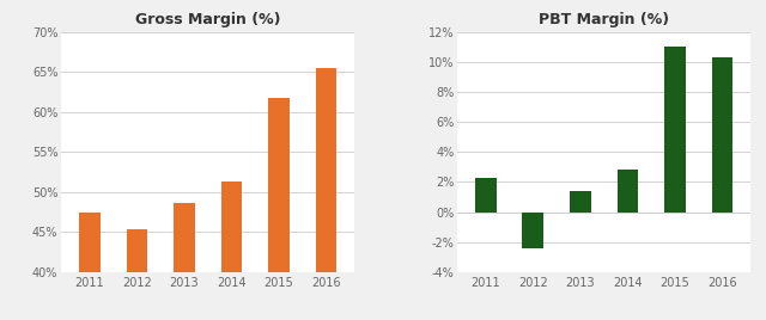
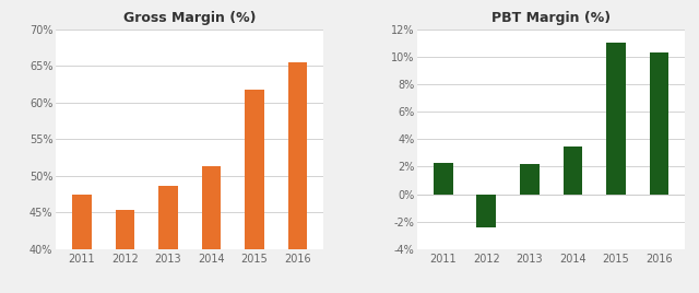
PBT Margin (%)/2013: 1.4% -> 2.2%
PBT Margin (%)/2014: 2.8% -> 3.5%
